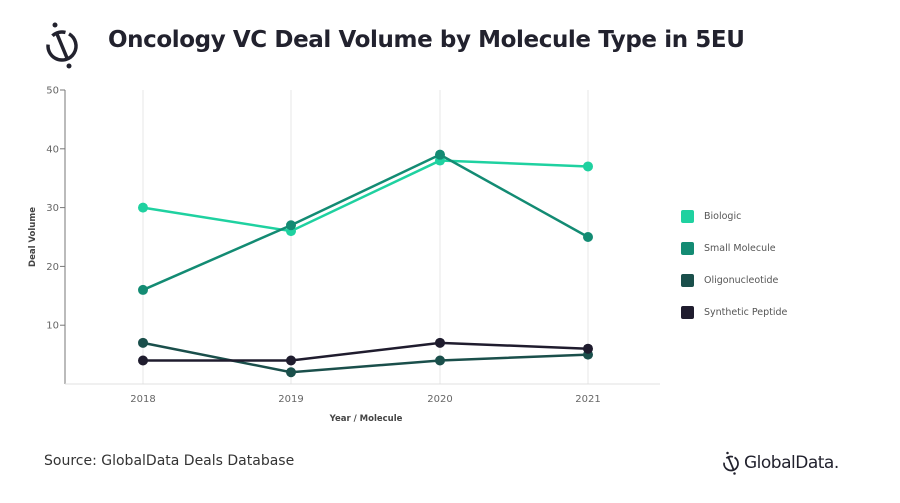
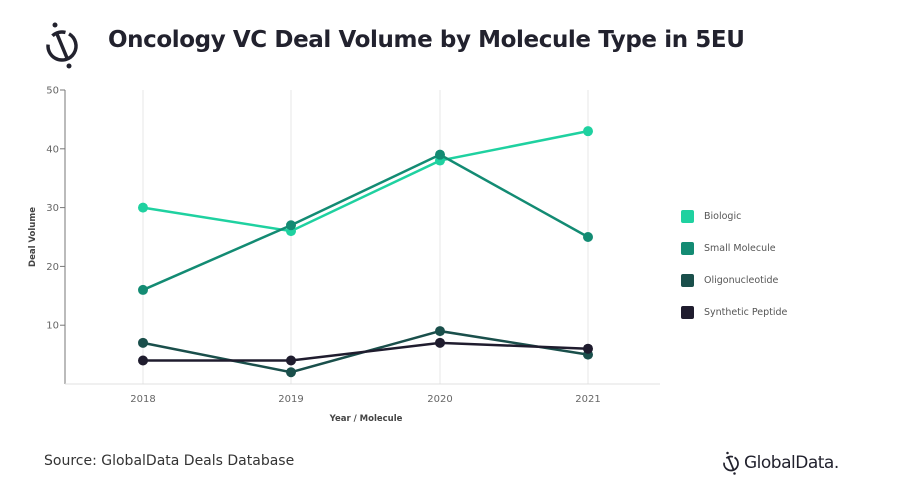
Oligonucleotide/2020: 4 -> 9
Biologic/2021: 37 -> 43
